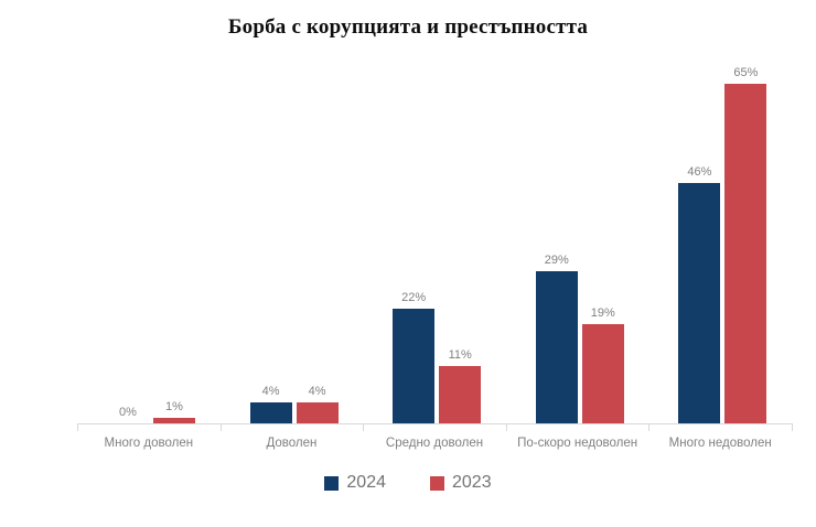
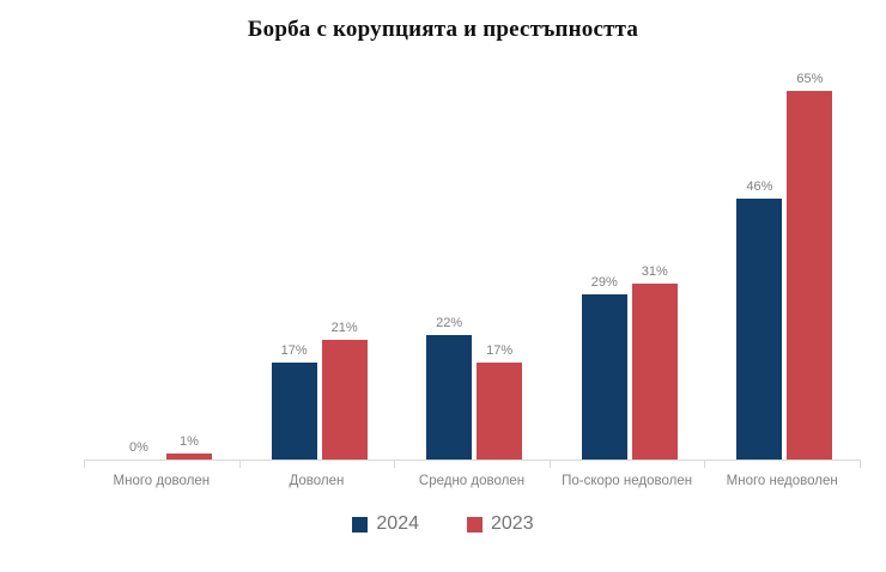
2024/Доволен: 4% -> 17%
2023/Доволен: 4% -> 21%
2023/Средно доволен: 11% -> 17%
2023/По-скоро недоволен: 19% -> 31%
